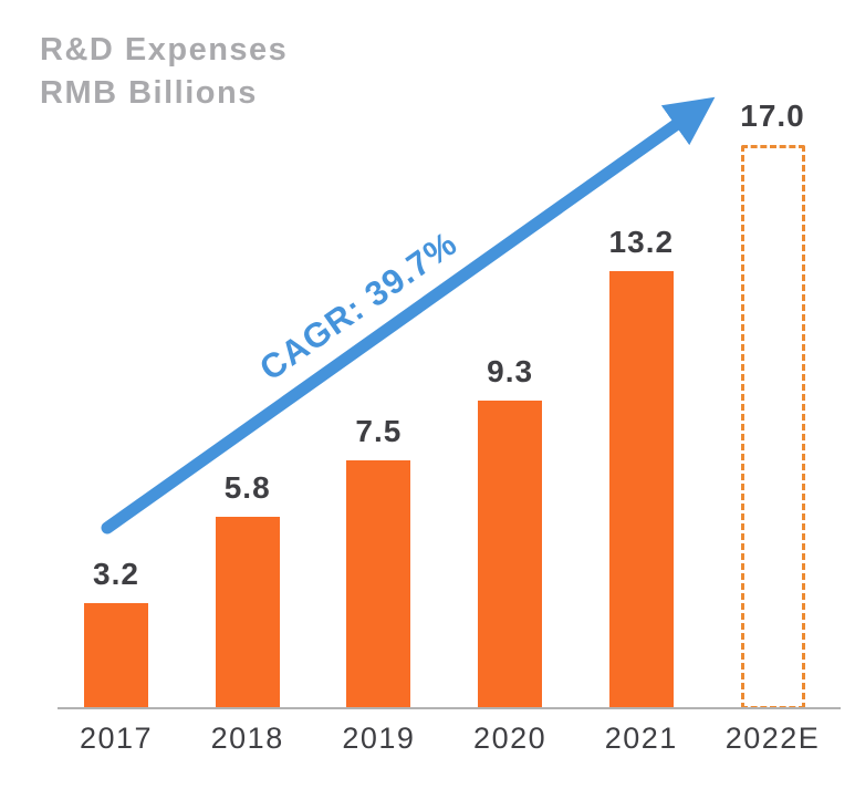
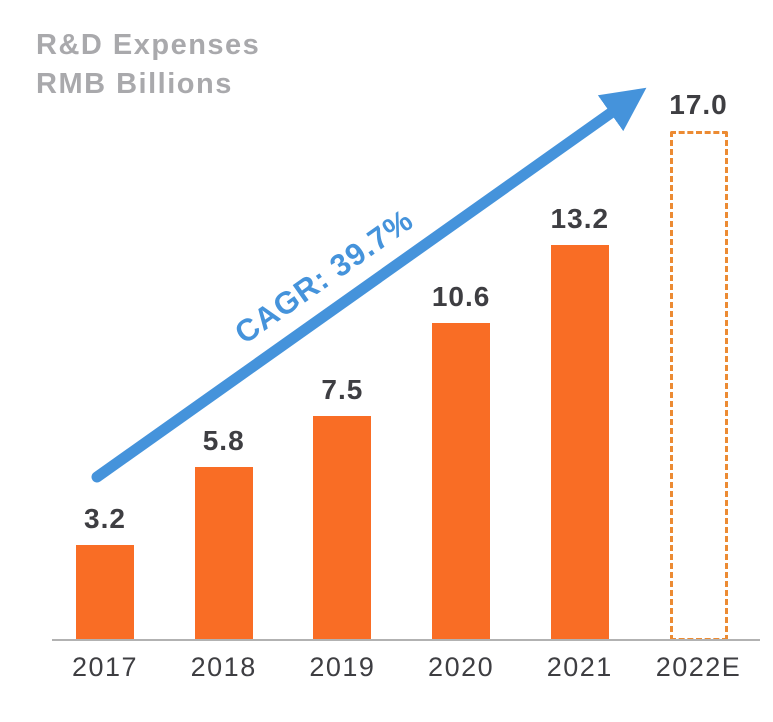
2020: 9.3 -> 10.6
